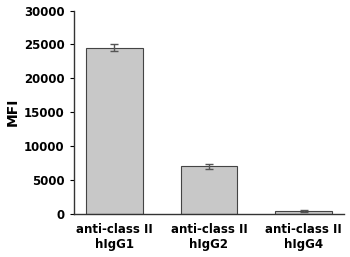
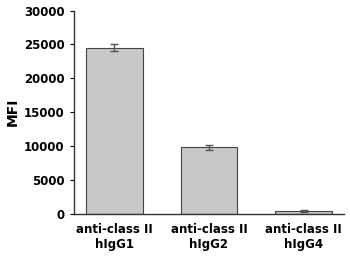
anti-class II hIgG2: 7000 -> 9800
